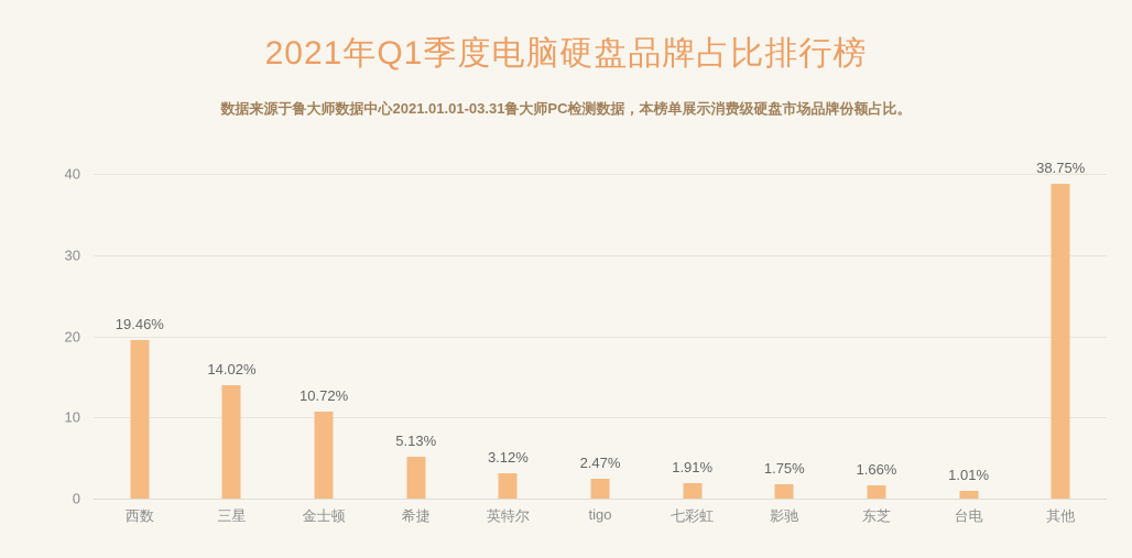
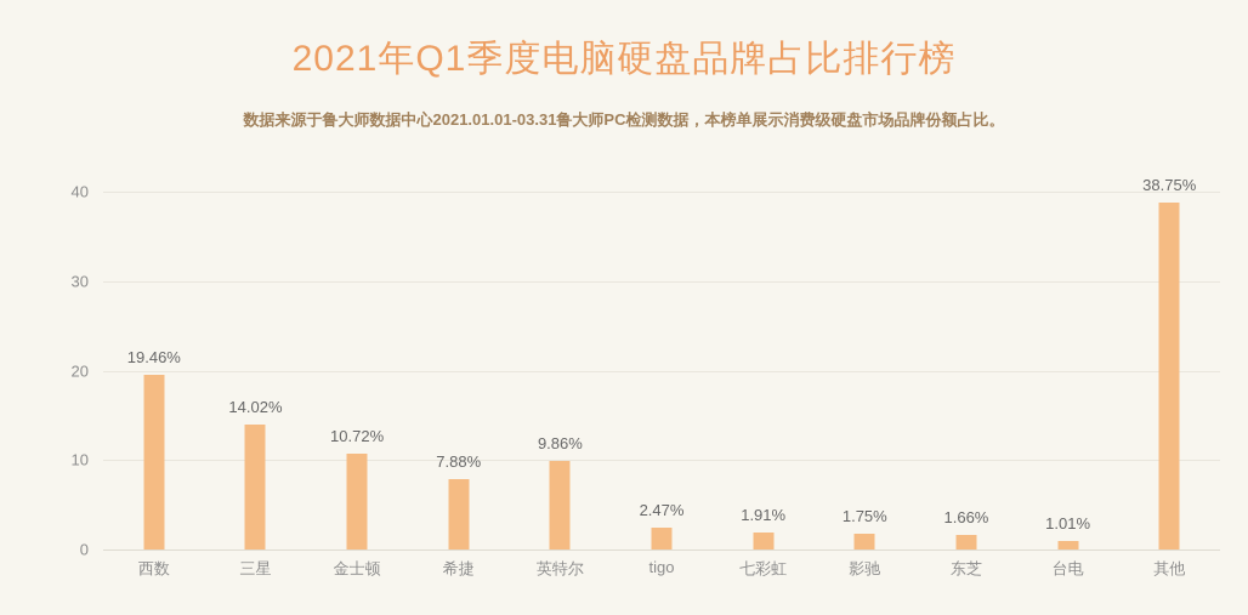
希捷: 5.13% -> 7.88%
英特尔: 3.12% -> 9.86%
